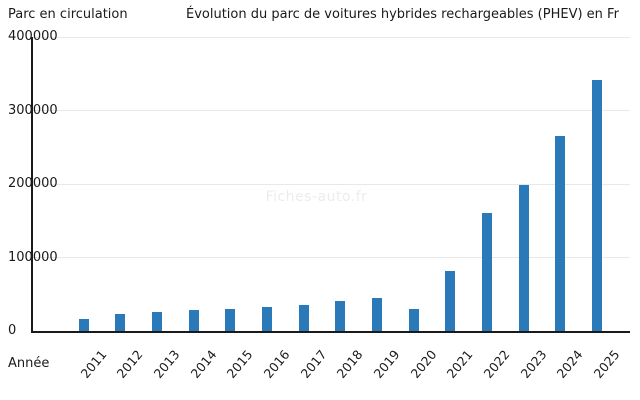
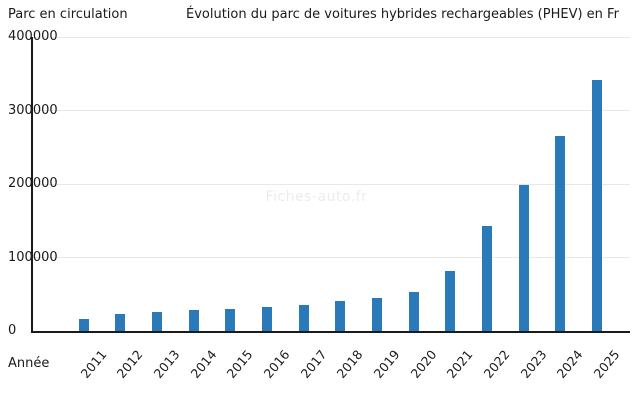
2020: 30000 -> 50000
2022: 160000 -> 140000
